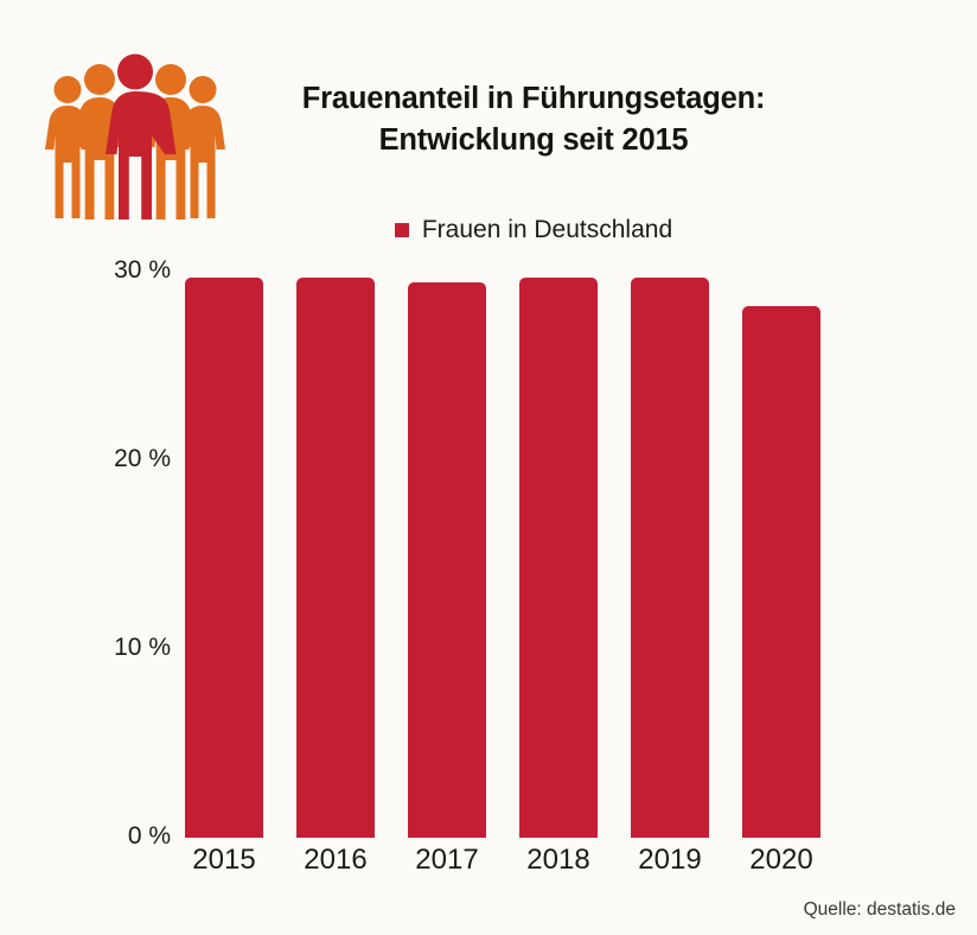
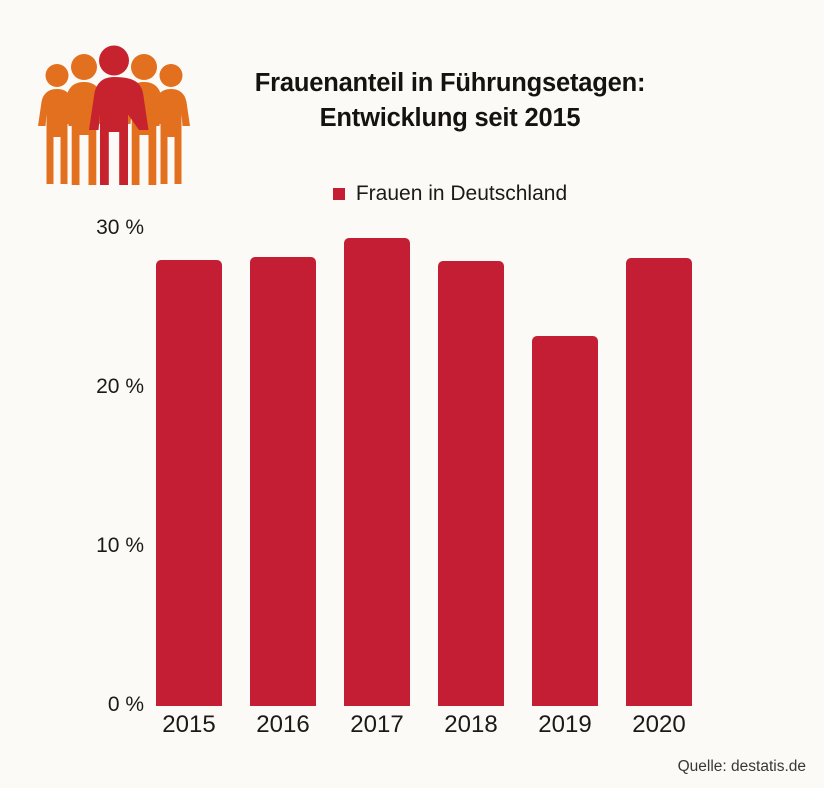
2015: 29.6% -> 28.0%
2016: 29.6% -> 28.2%
2018: 29.6% -> 27.9%
2019: 29.6% -> 23.2%
